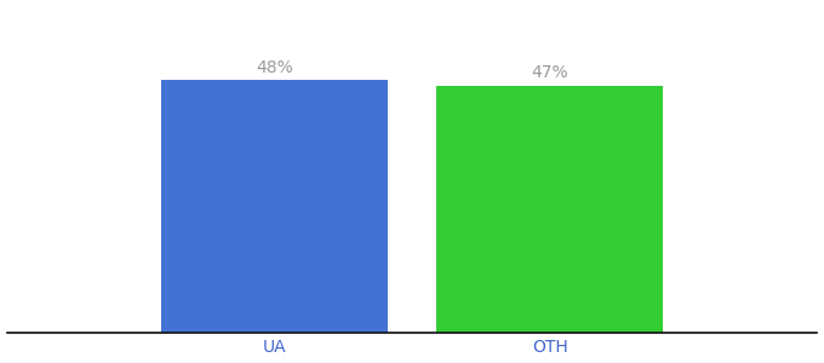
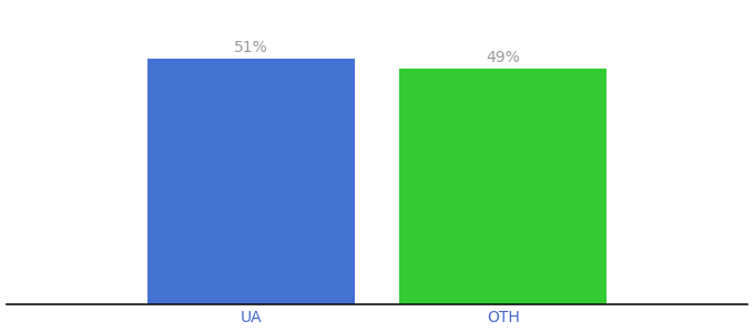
UA: 48% -> 51%
OTH: 47% -> 49%
